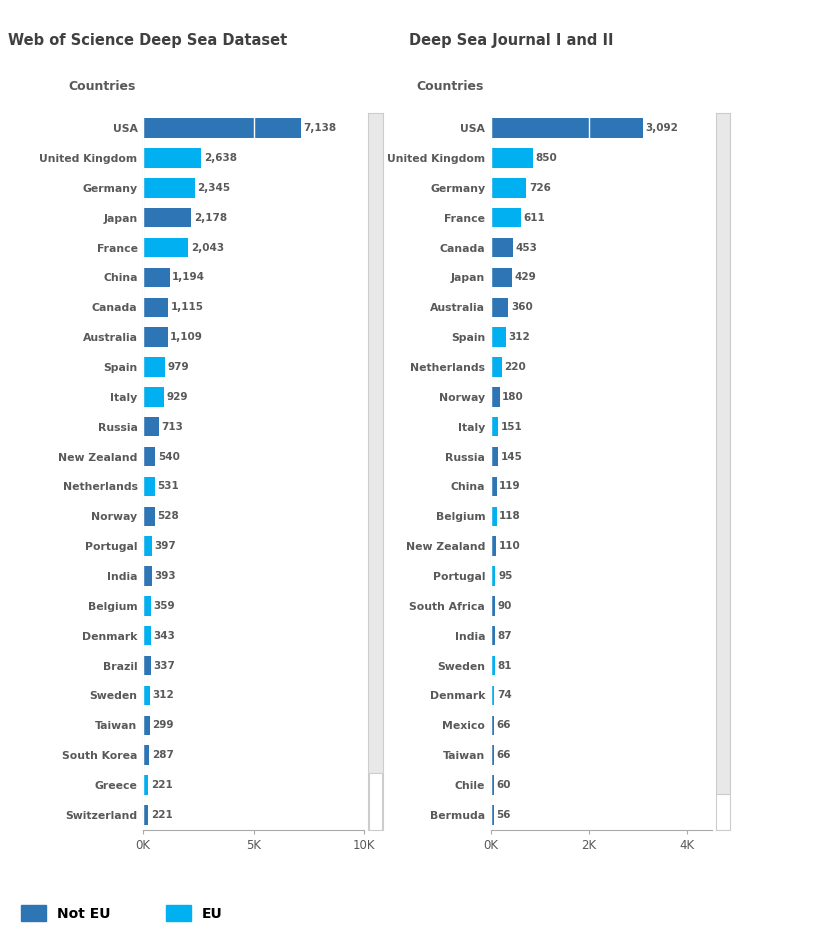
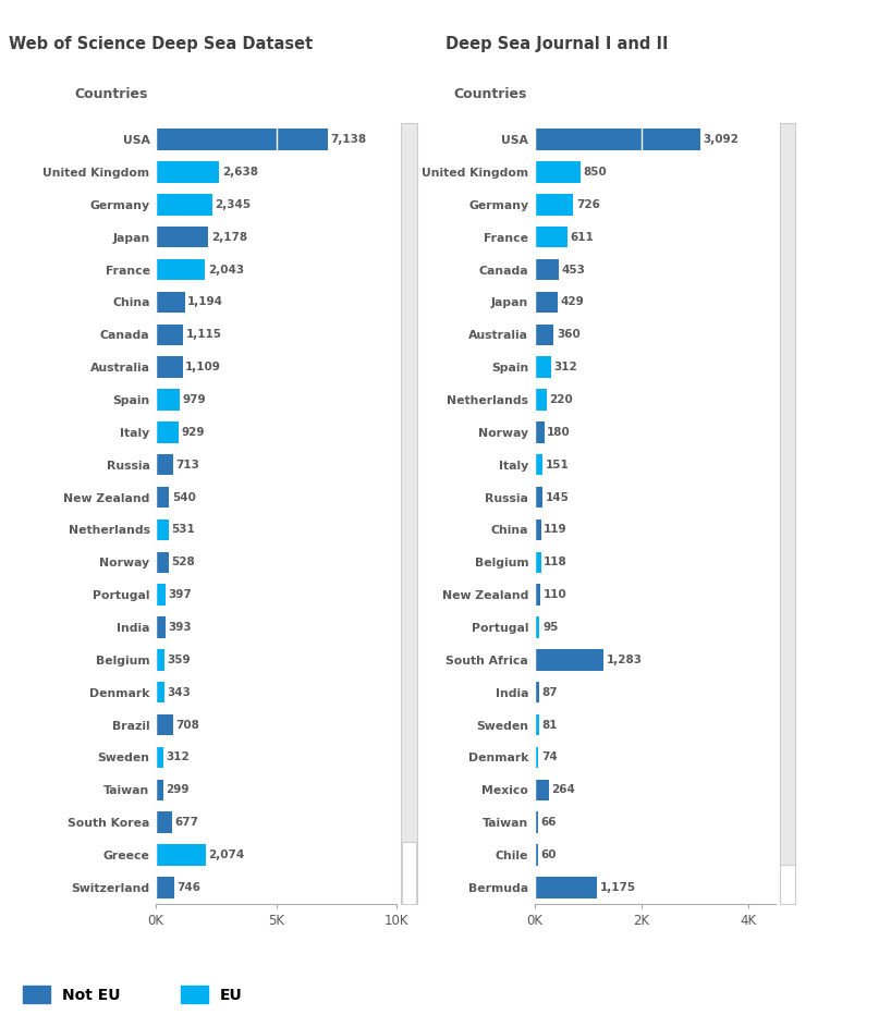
Brazil: 337 -> 708
South Korea: 287 -> 677
Greece: 221 -> 2,074
Switzerland: 221 -> 746
South Africa: 90 -> 1,283
Mexico: 66 -> 264
Bermuda: 56 -> 1,175
